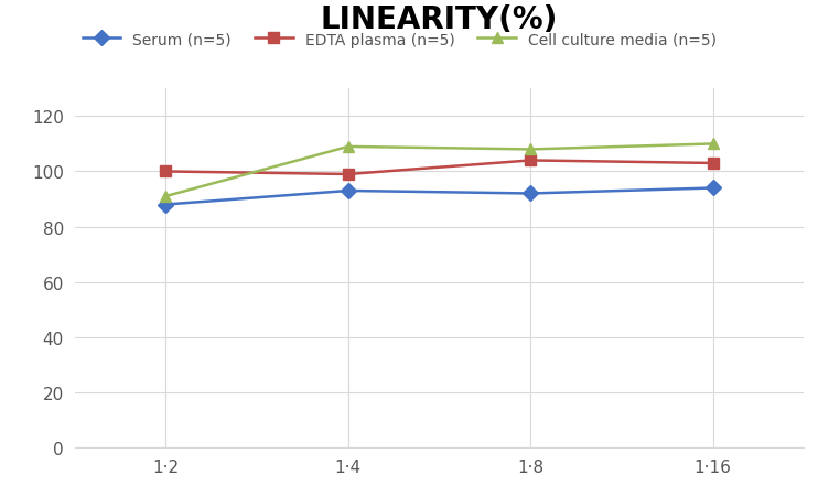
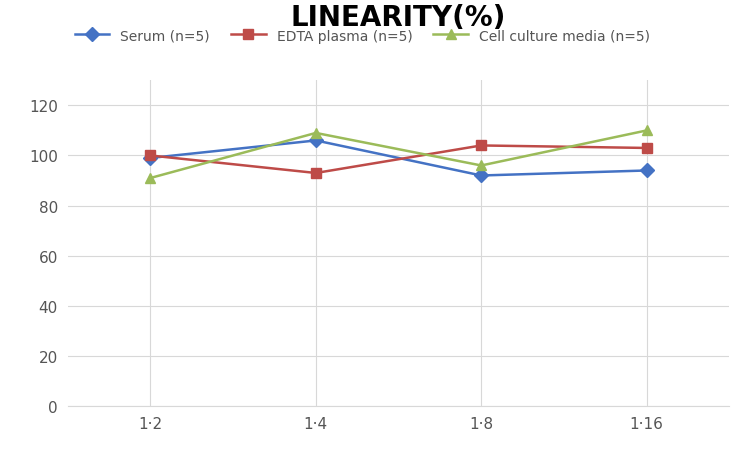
Serum (n=5)/1·2: 88 -> 99
Serum (n=5)/1·4: 93 -> 106
EDTA plasma (n=5)/1·4: 99 -> 93
Cell culture media (n=5)/1·8: 108 -> 96
